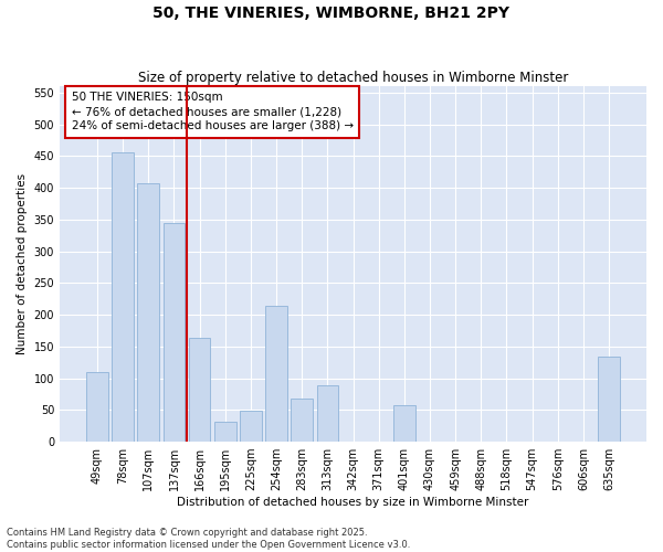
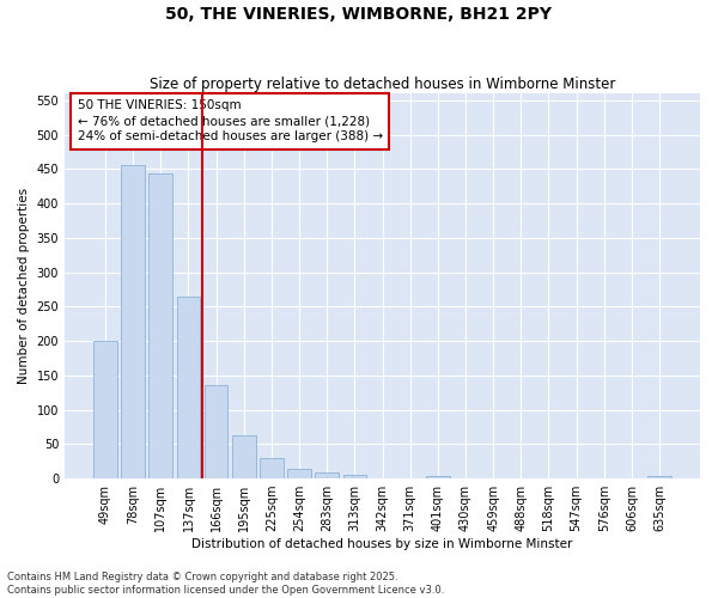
49sqm: 110 -> 201
107sqm: 408 -> 443
137sqm: 344 -> 264
166sqm: 164 -> 136
195sqm: 32 -> 62
225sqm: 48 -> 30
254sqm: 214 -> 14
283sqm: 68 -> 8
313sqm: 88 -> 5
401sqm: 58 -> 4
635sqm: 134 -> 4
